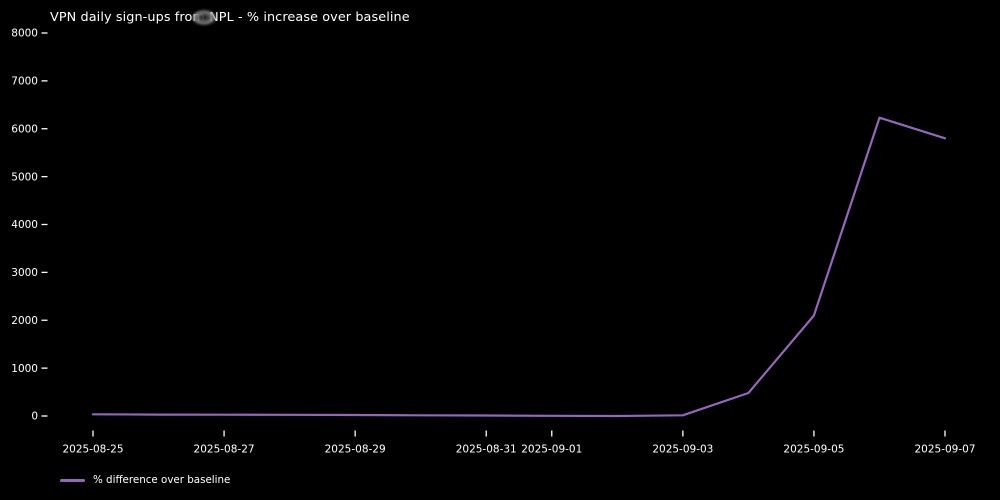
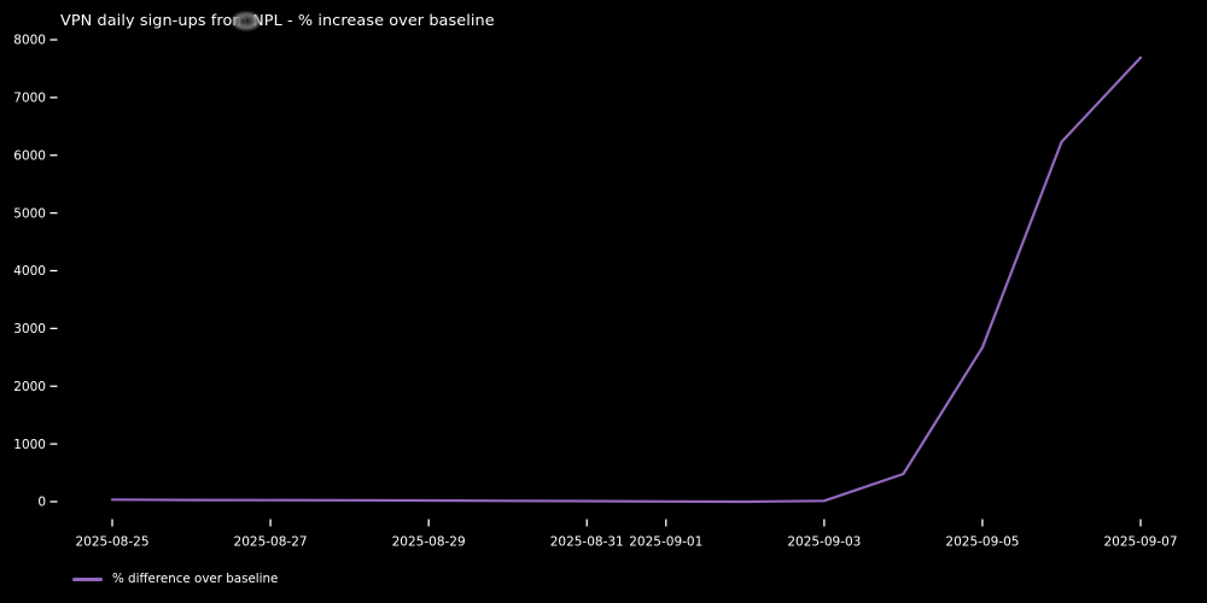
2025-09-05: 2100 -> 2700
2025-09-07: 5800 -> 7700
